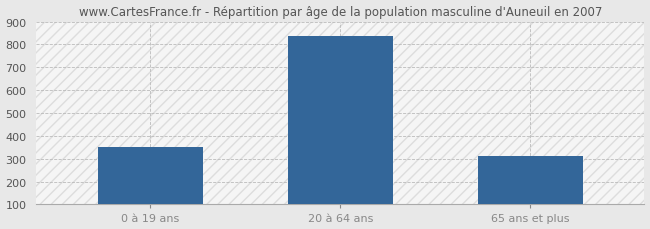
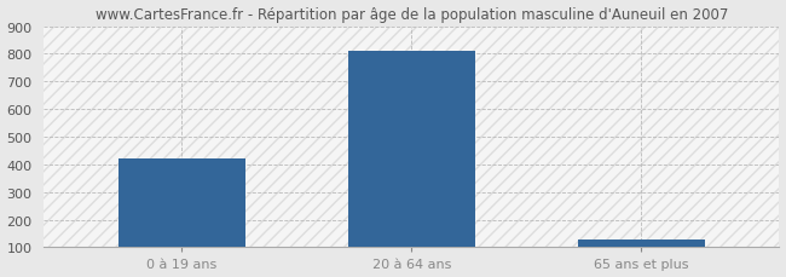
0 à 19 ans: 350 -> 422
20 à 64 ans: 835 -> 810
65 ans et plus: 310 -> 130
